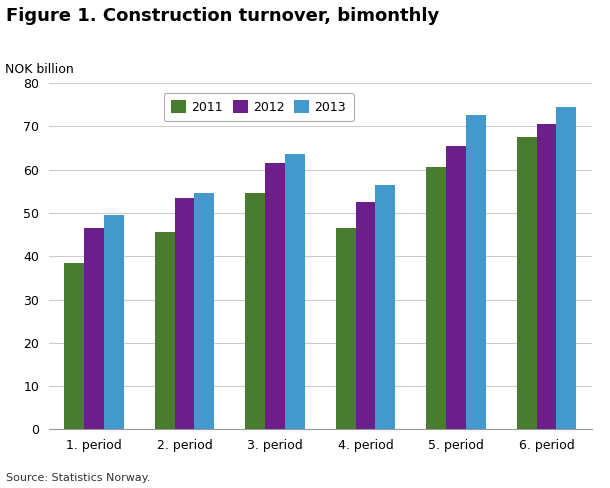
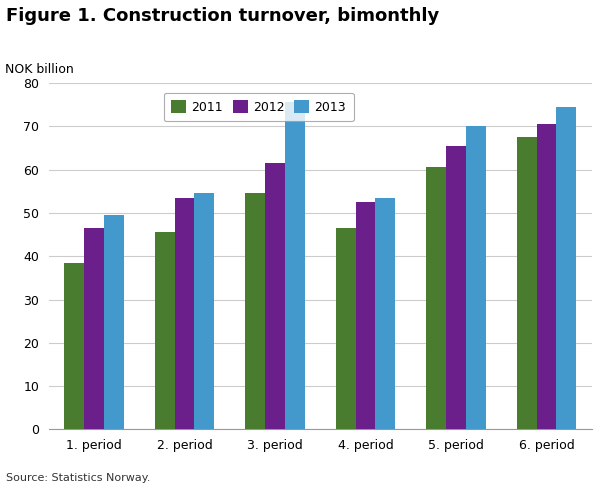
2013/3. period: 63.5 -> 75.5
2013/4. period: 56.5 -> 53.5
2013/5. period: 72.5 -> 70.0
